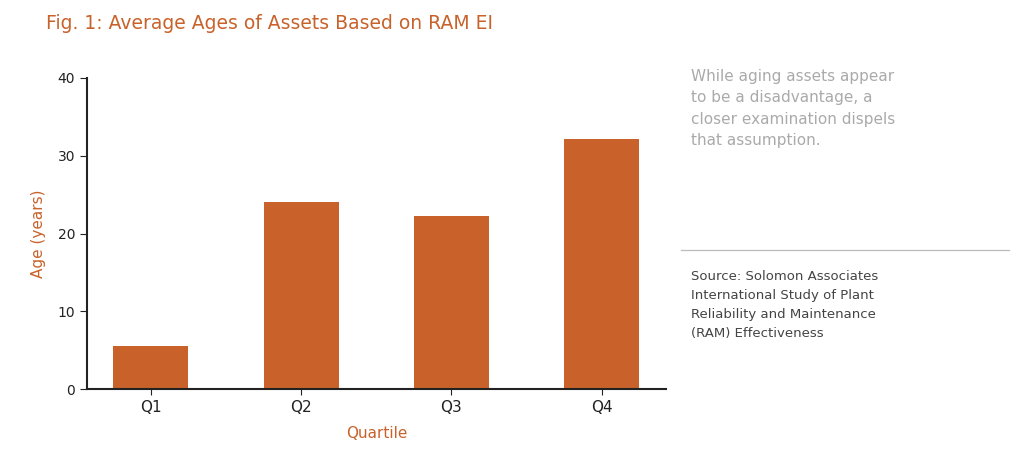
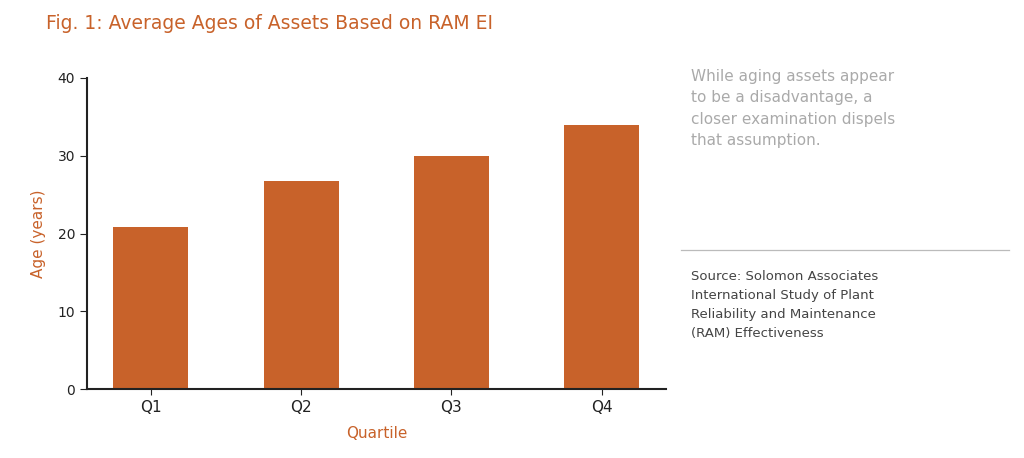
Q1: 5.6 -> 20.8
Q2: 24.0 -> 26.8
Q3: 22.2 -> 30.0
Q4: 32.2 -> 34.0
